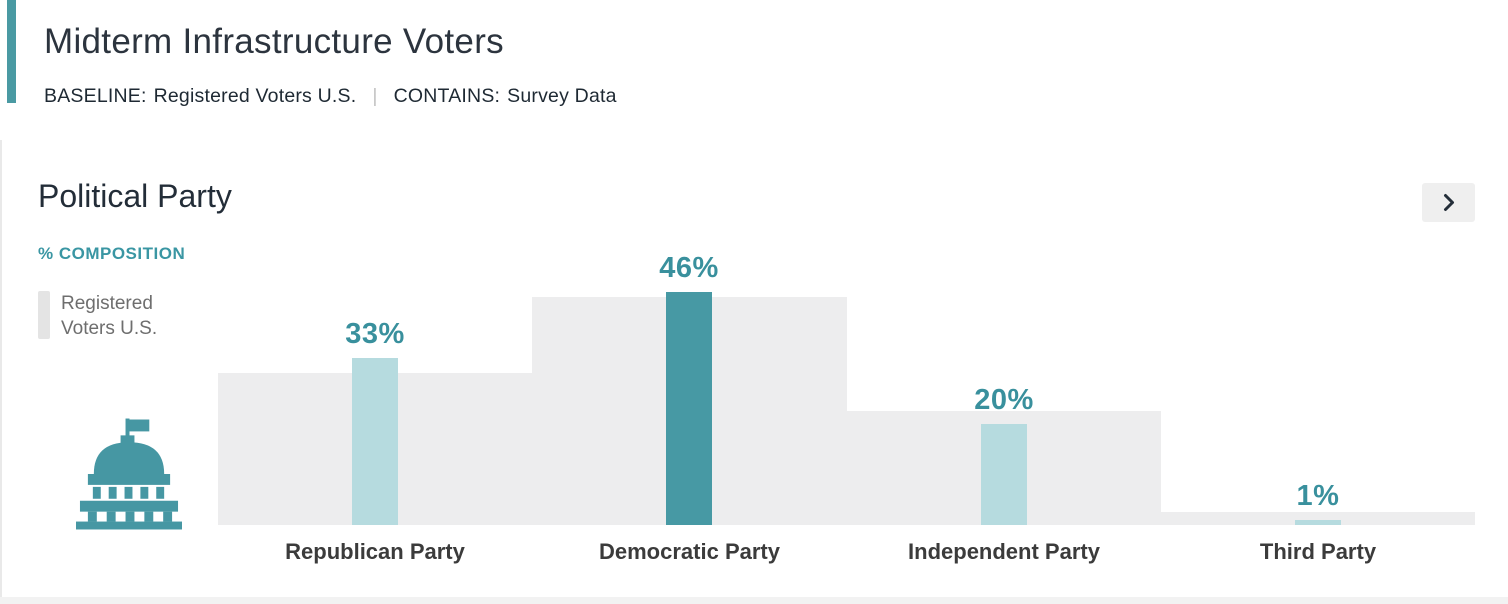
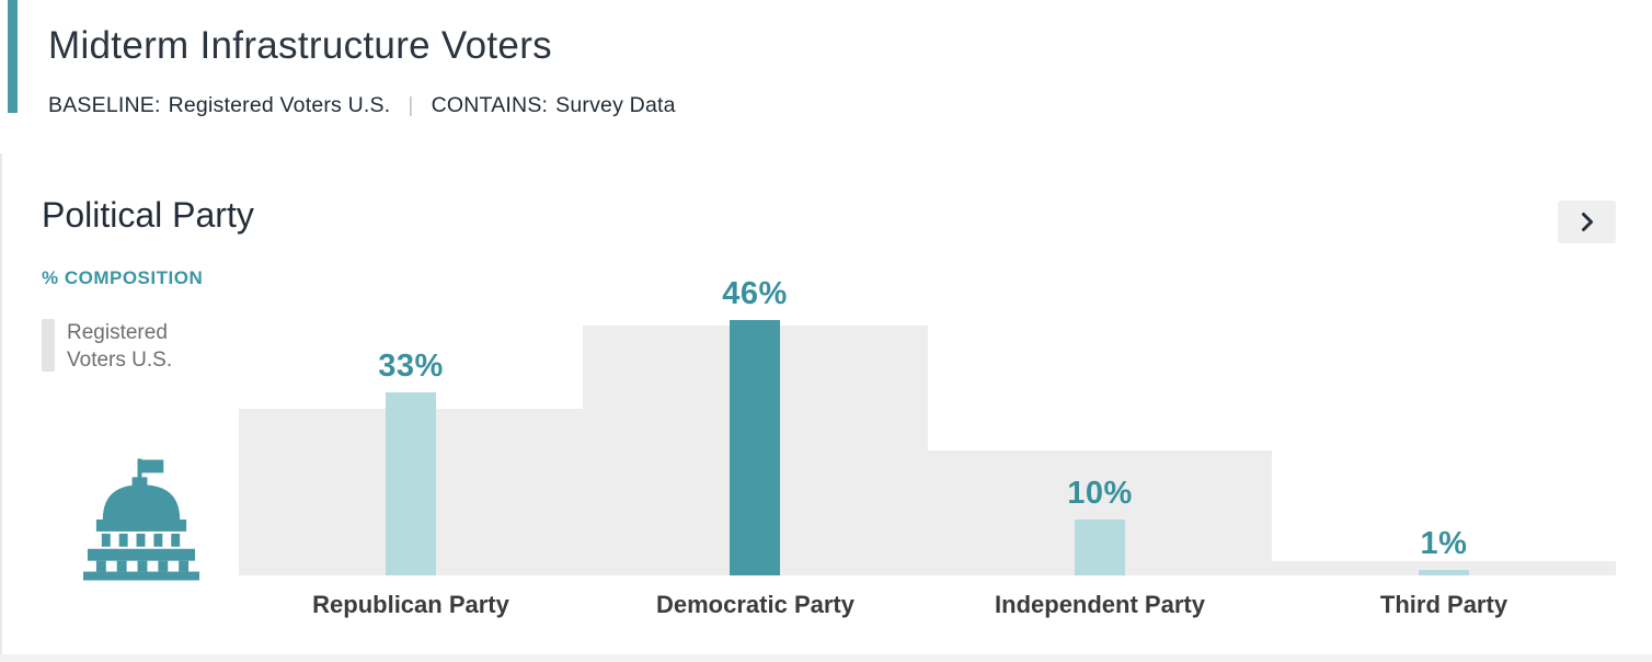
Survey Data/Independent Party: 20% -> 10%
